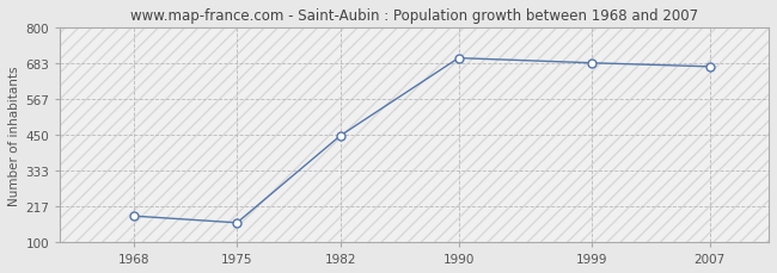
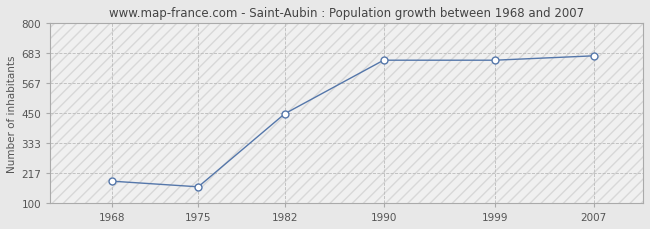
1990: 700 -> 655
1999: 684 -> 655
